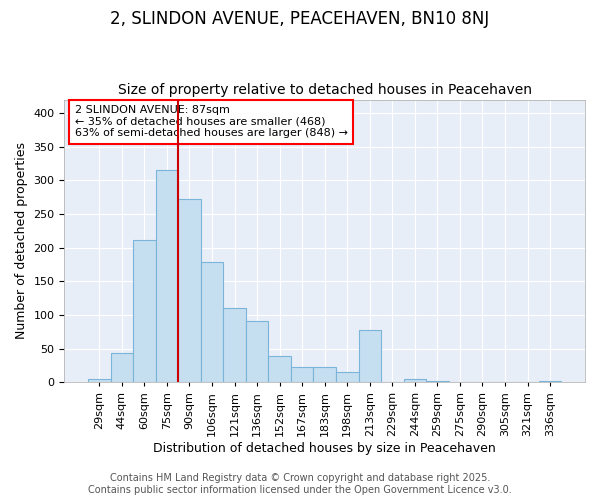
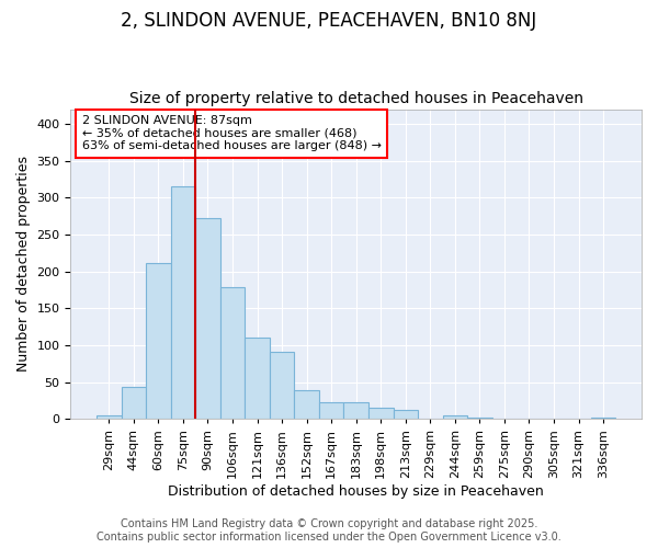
213sqm: 78 -> 12
